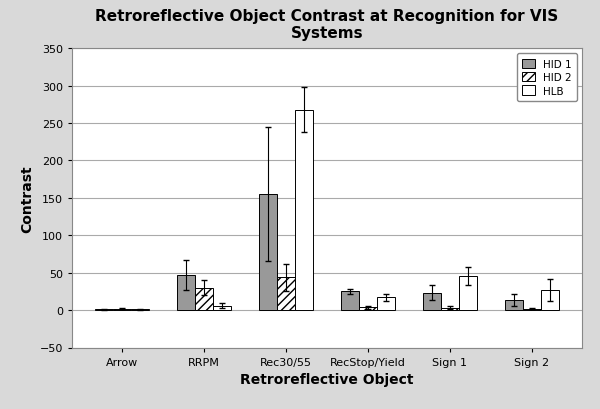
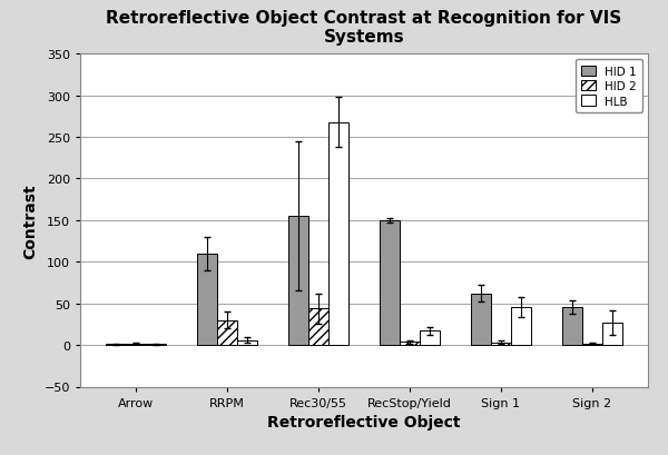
HID 1/RRPM: 47 -> 110
HID 1/RecStop/Yield: 25 -> 150
HID 1/Sign 1: 23 -> 62
HID 1/Sign 2: 13 -> 46
